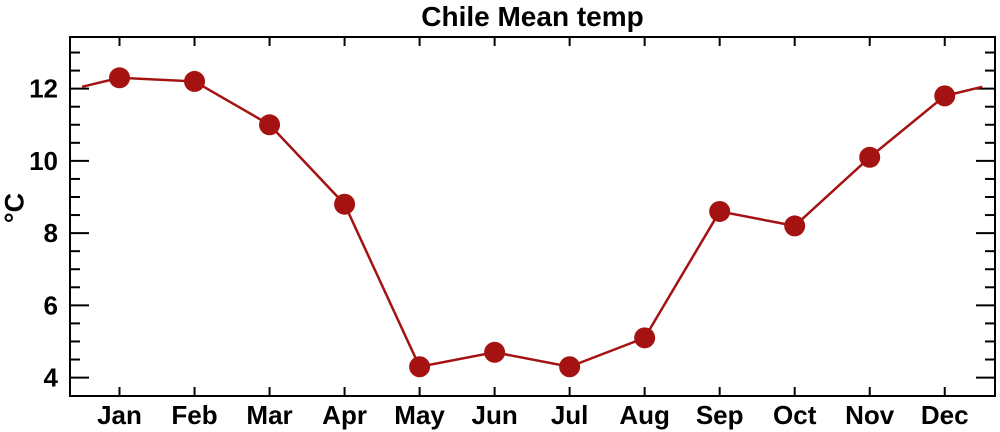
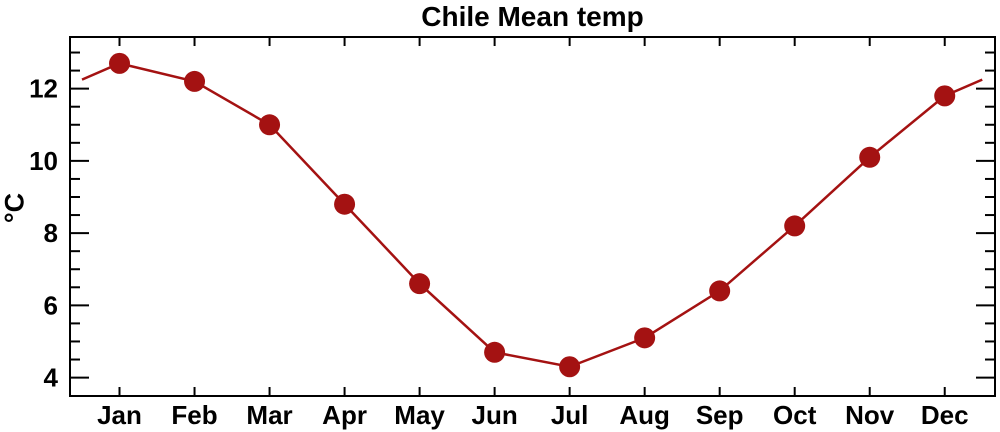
Jan: 12.3 -> 12.7
May: 4.3 -> 6.6
Sep: 8.6 -> 6.4
